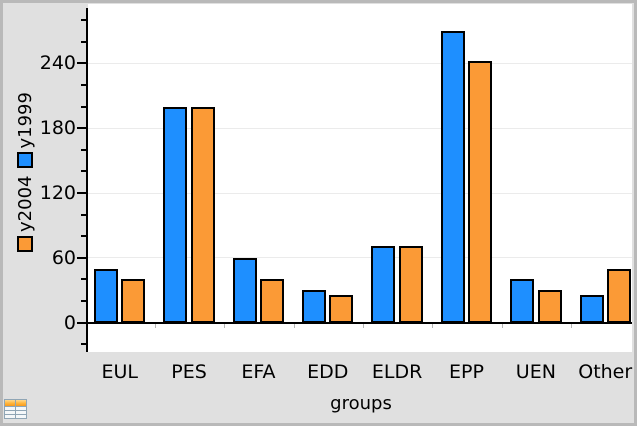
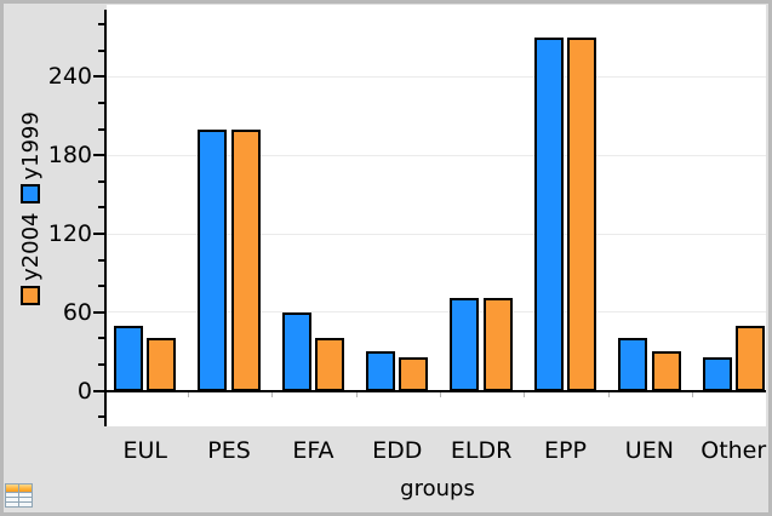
y2004/EPP: 242 -> 270
